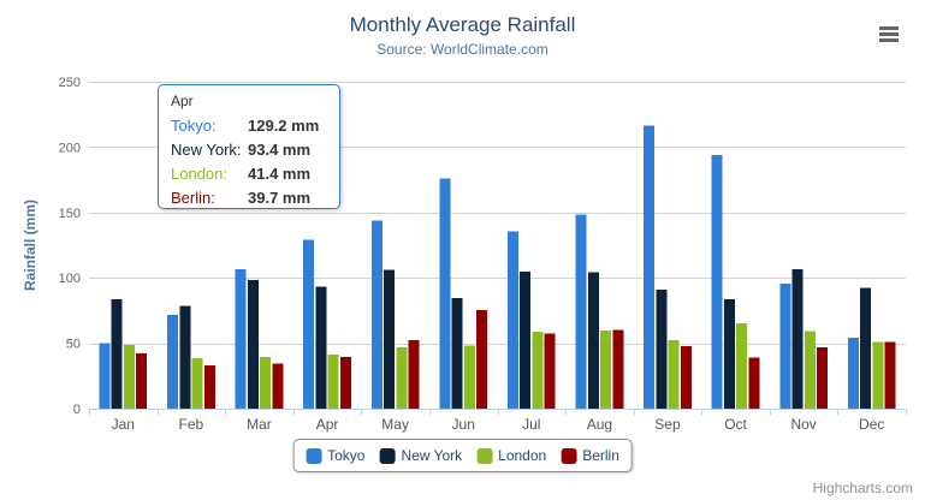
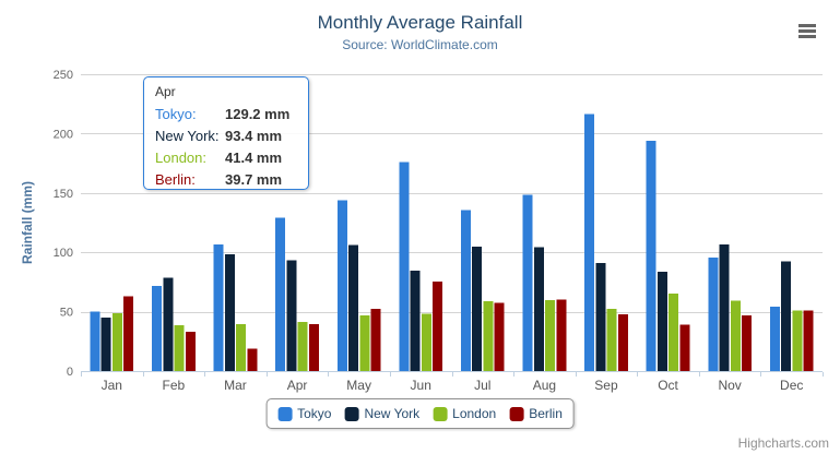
New York/Jan: 84 -> 45
Berlin/Jan: 42 -> 63
Berlin/Mar: 34 -> 19
